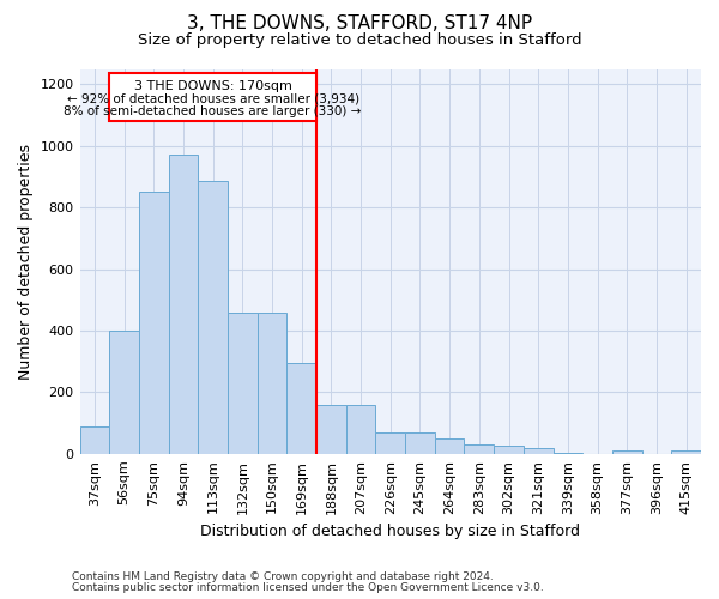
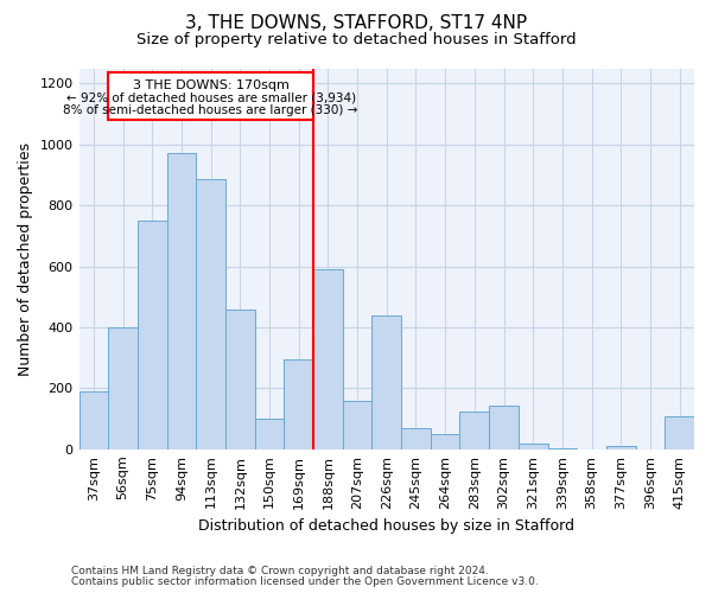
37sqm: 90 -> 190
75sqm: 850 -> 750
150sqm: 460 -> 100
188sqm: 160 -> 590
226sqm: 70 -> 440
283sqm: 32 -> 125
302sqm: 25 -> 145
415sqm: 12 -> 110
